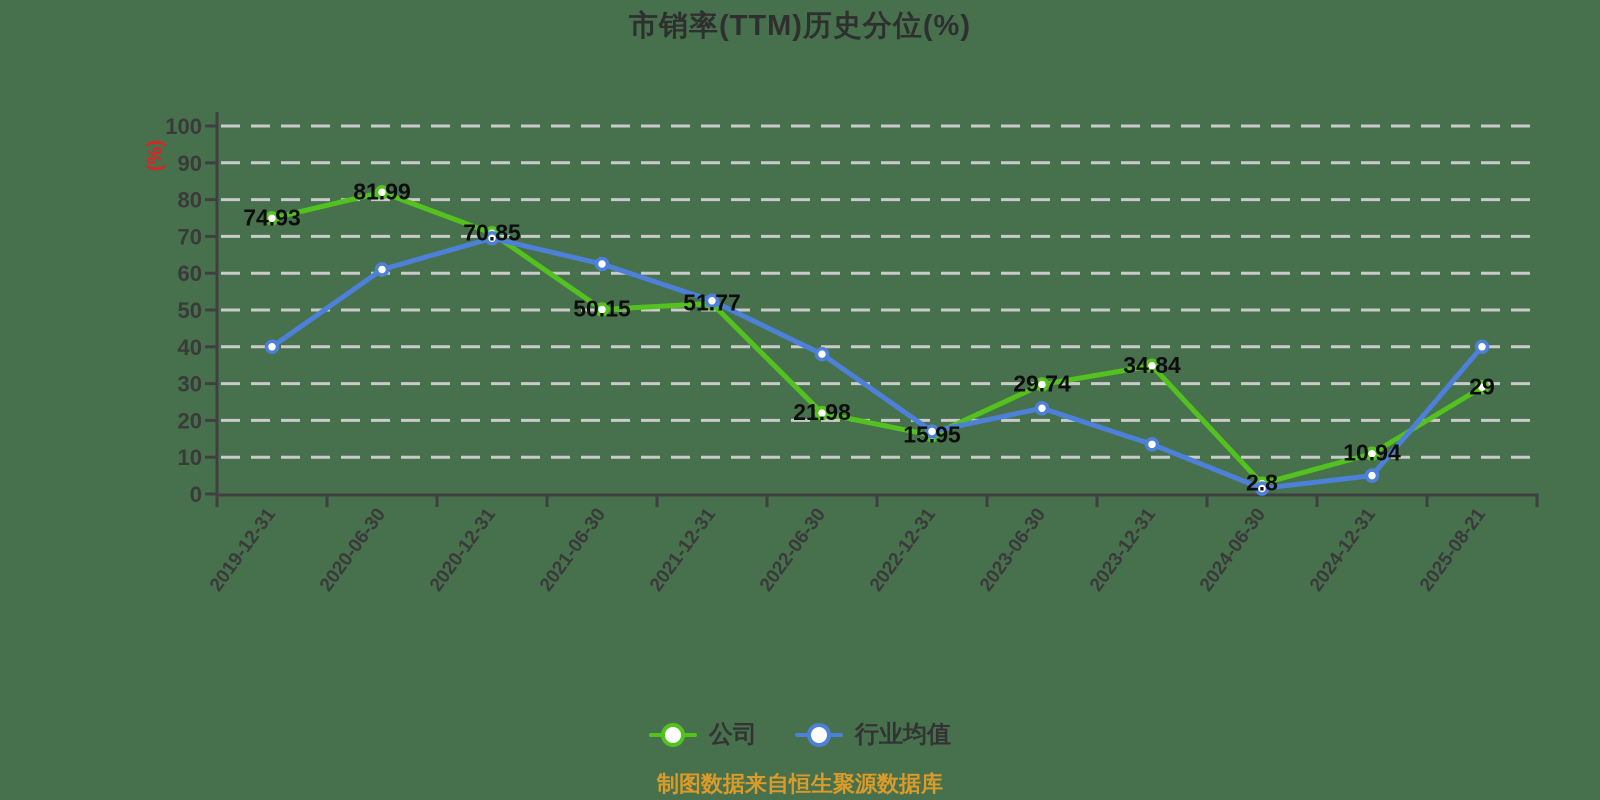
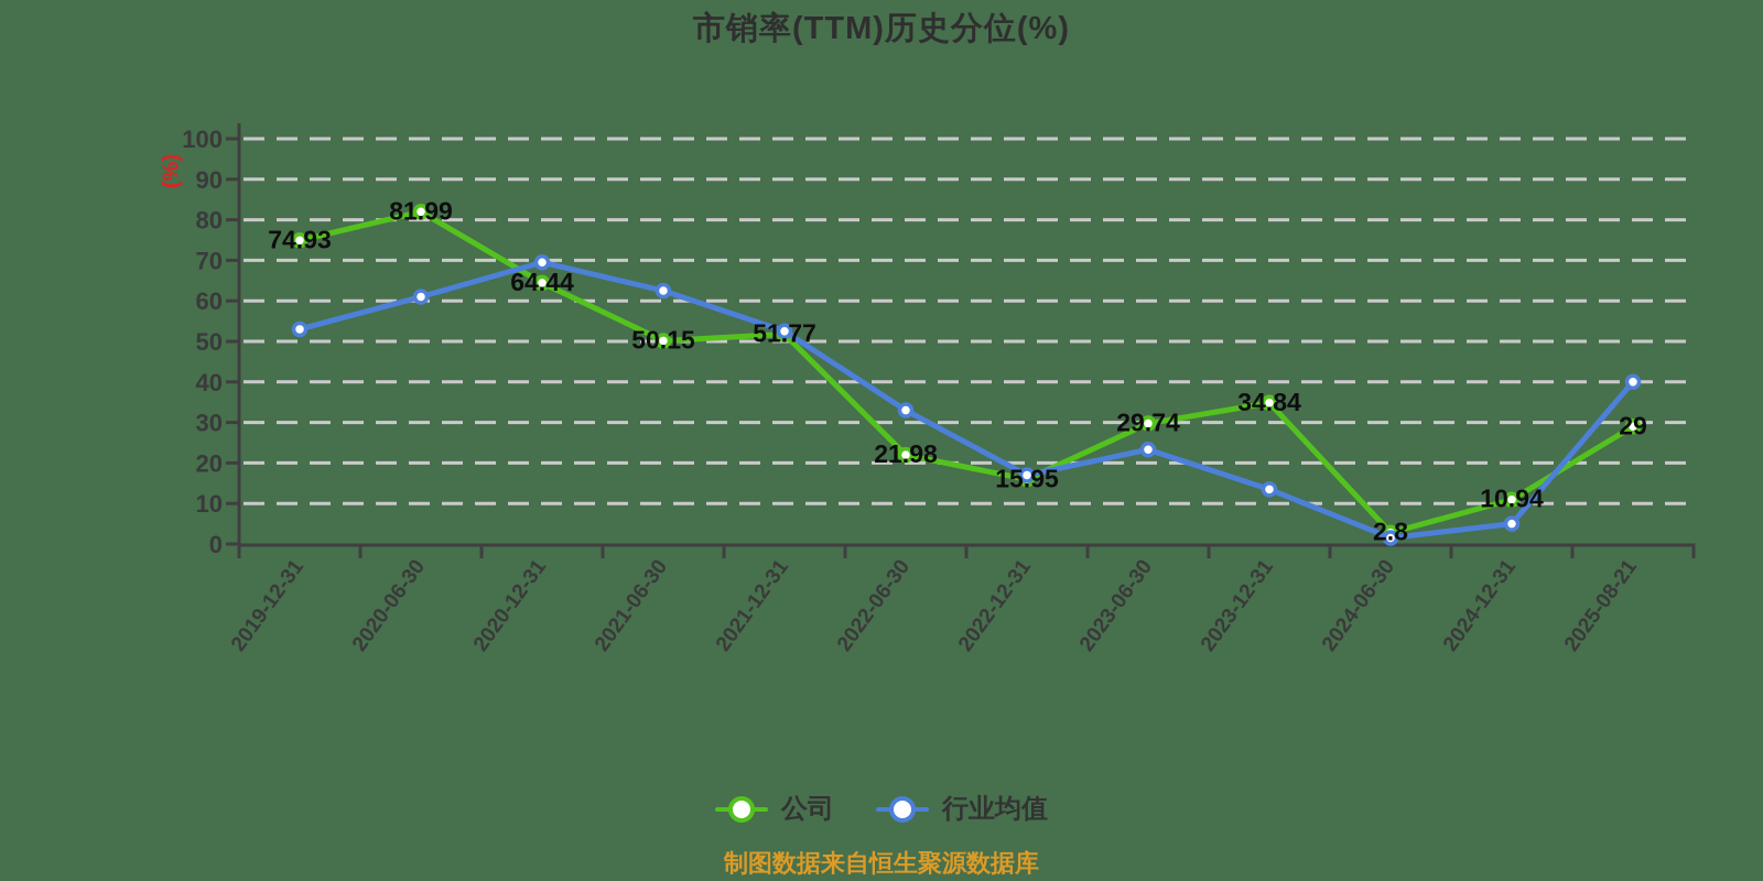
行业均值/2019-12-31: 40 -> 53
公司/2020-12-31: 70.85 -> 64.44
行业均值/2022-06-30: 38 -> 33
